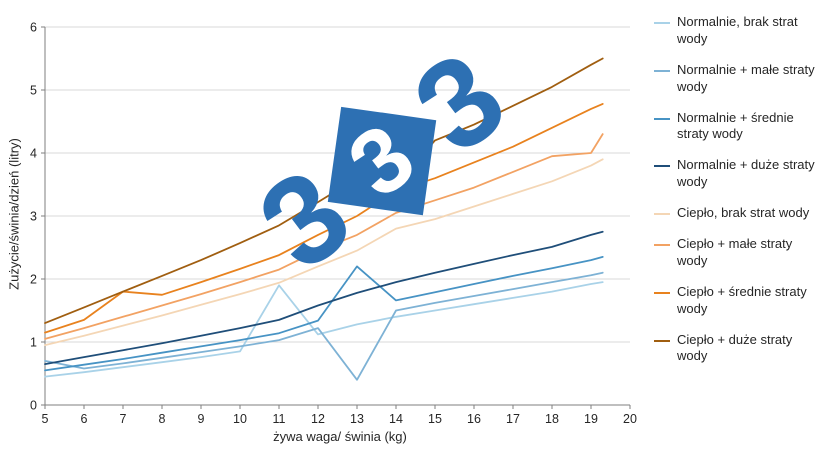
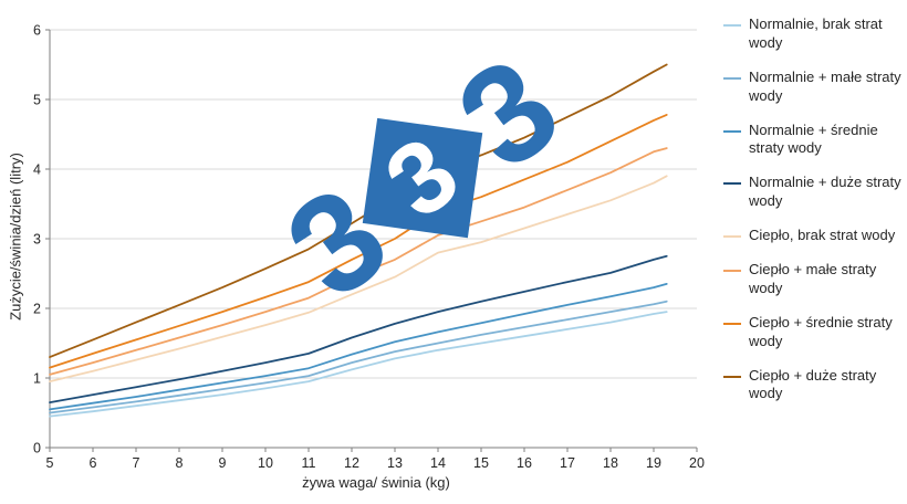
Normalnie + małe straty wody/5: 0.7 -> 0.5
Ciepło + średnie straty wody/7: 1.8 -> 1.6
Normalnie, brak strat wody/11: 1.9 -> 0.9
Normalnie + małe straty wody/13: 0.4 -> 1.4
Normalnie + średnie straty wody/13: 2.2 -> 1.5
Ciepło + duże straty wody/14: 3.5 -> 4.0
Ciepło + małe straty wody/19: 4.0 -> 4.2
